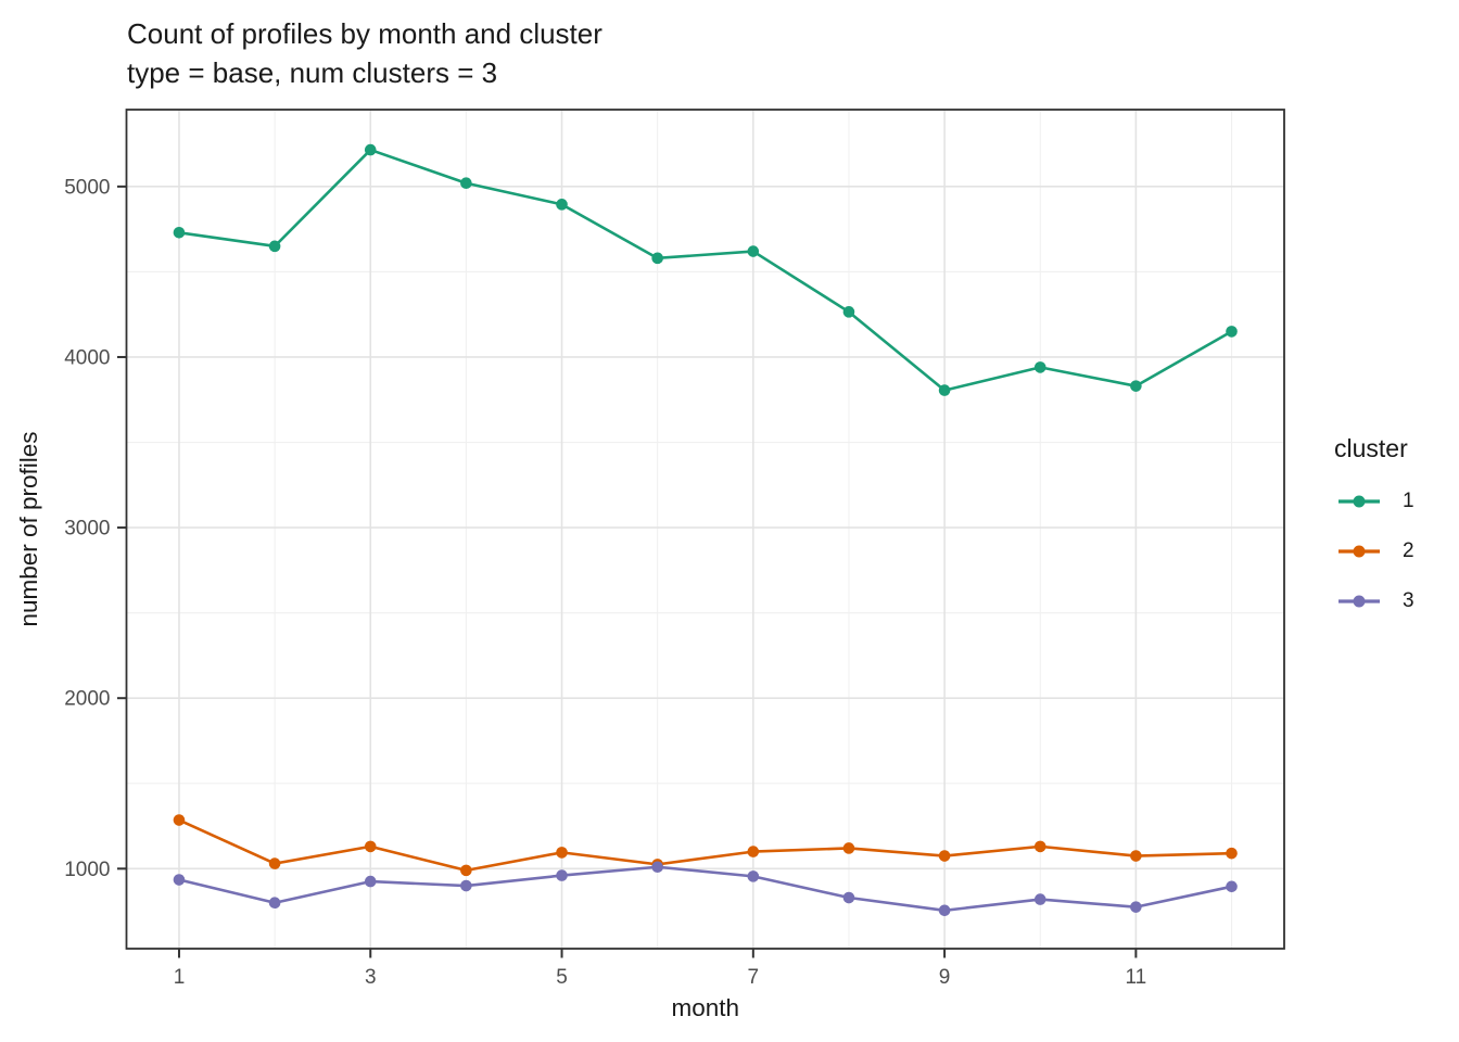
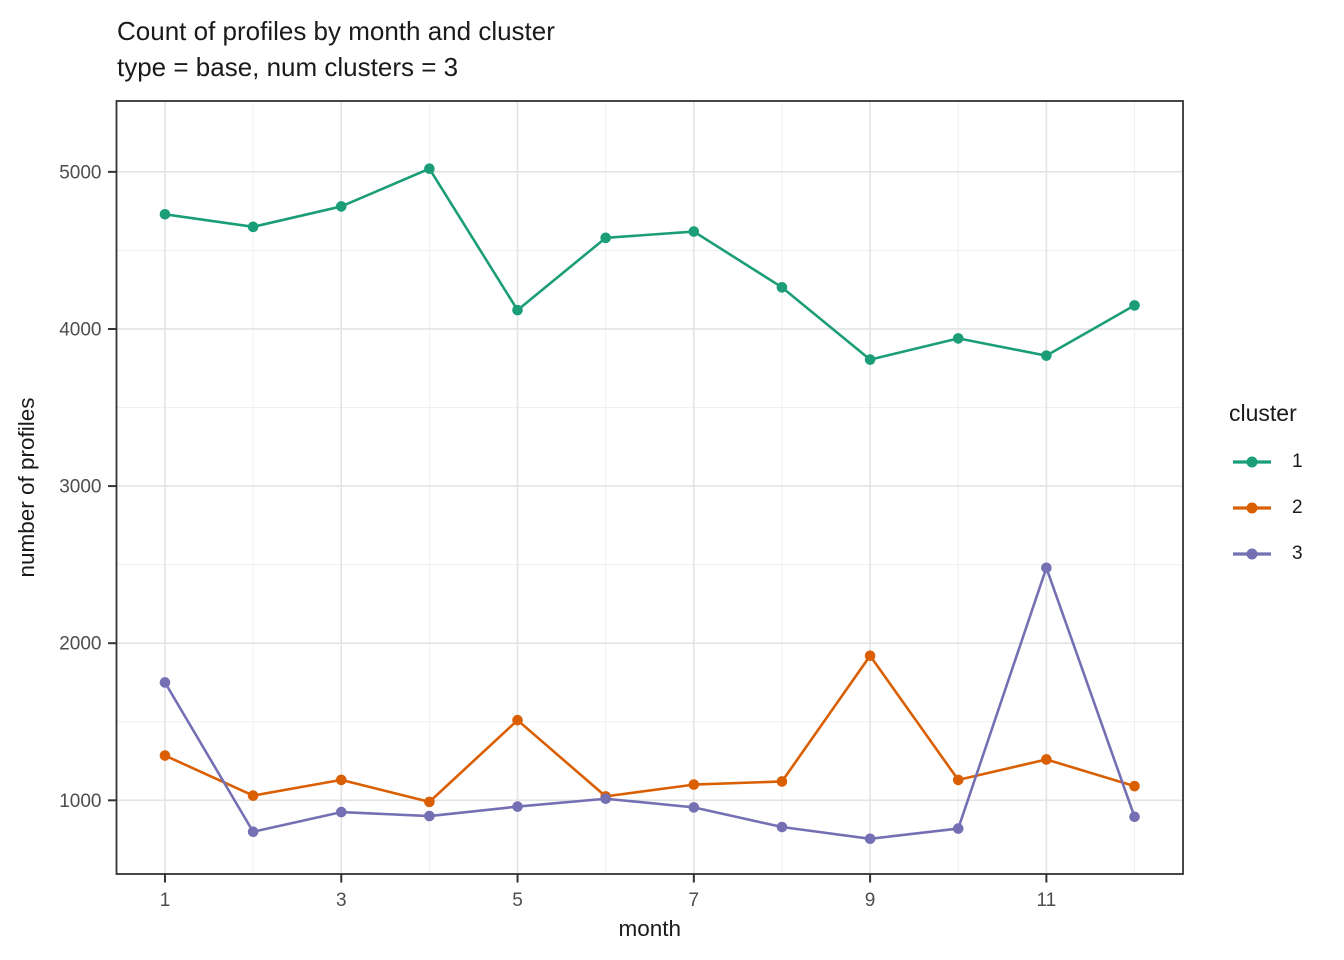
3/1: 940 -> 1750
1/3: 5220 -> 4780
1/5: 4900 -> 4120
2/5: 1100 -> 1510
2/9: 1080 -> 1920
2/11: 1080 -> 1260
3/11: 780 -> 2480
